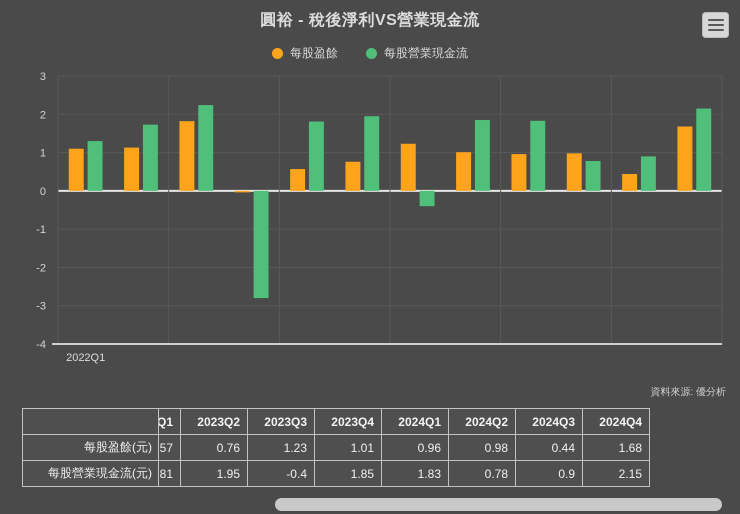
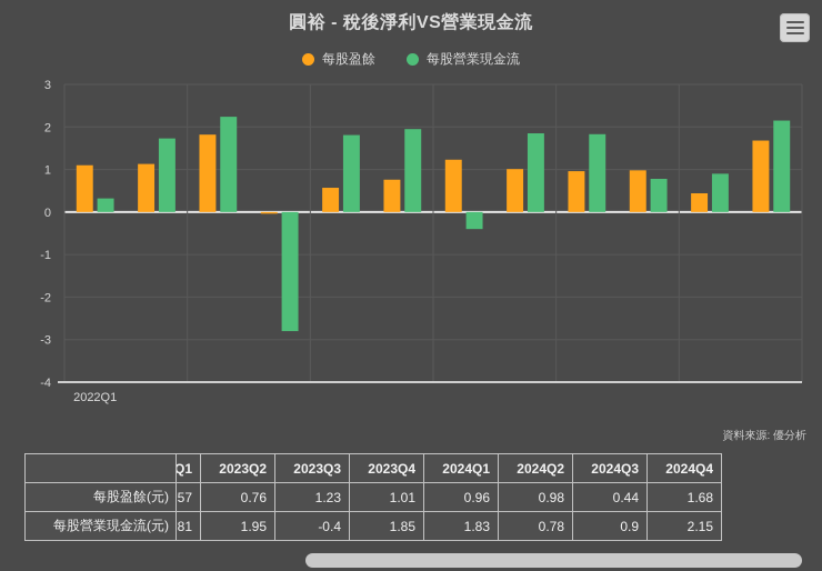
每股營業現金流/2022Q1: 1.3 -> 0.3
